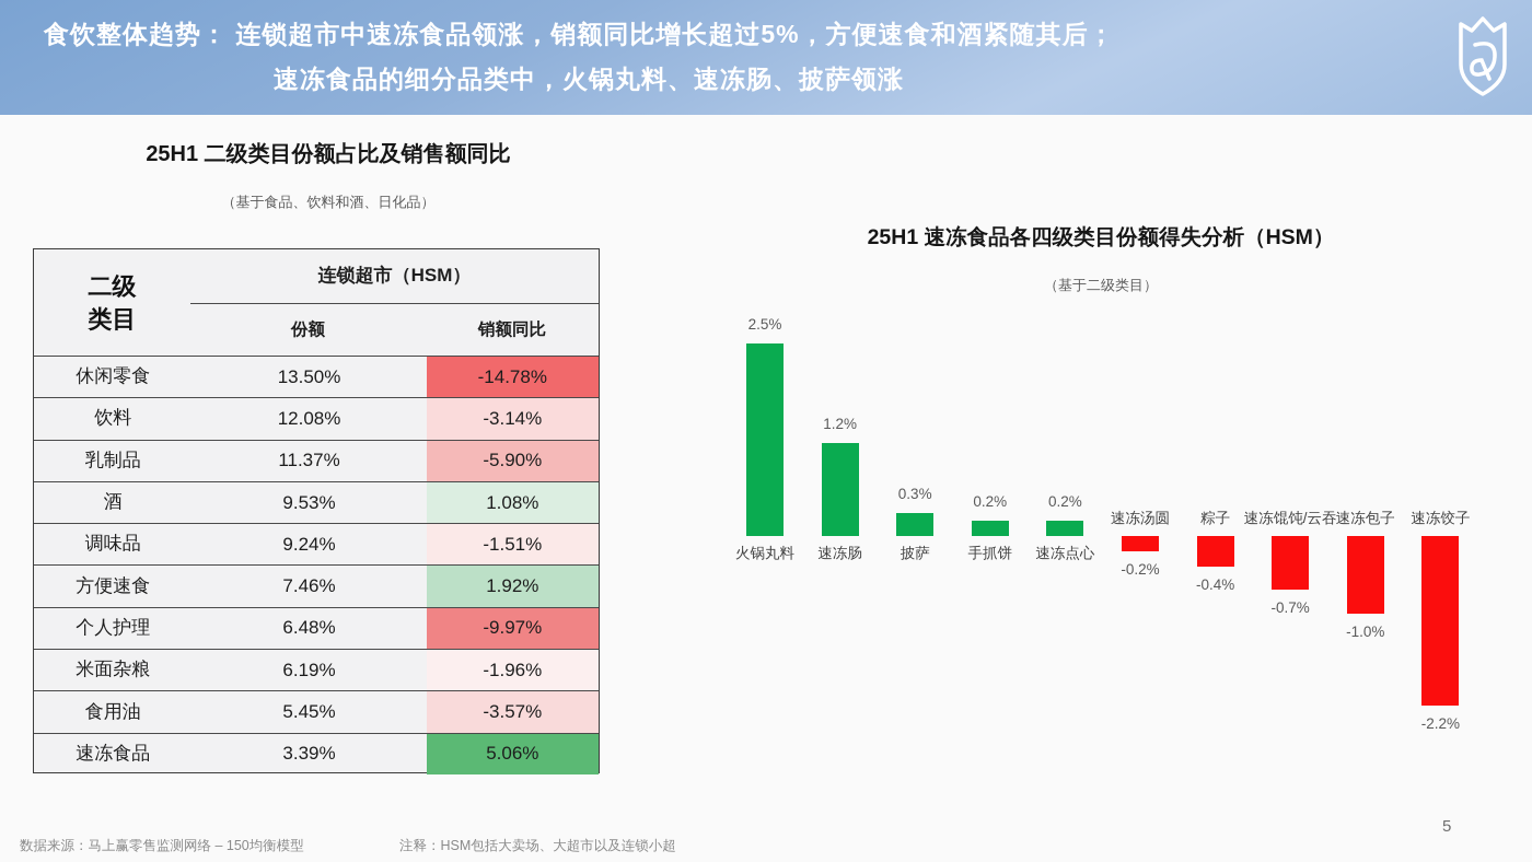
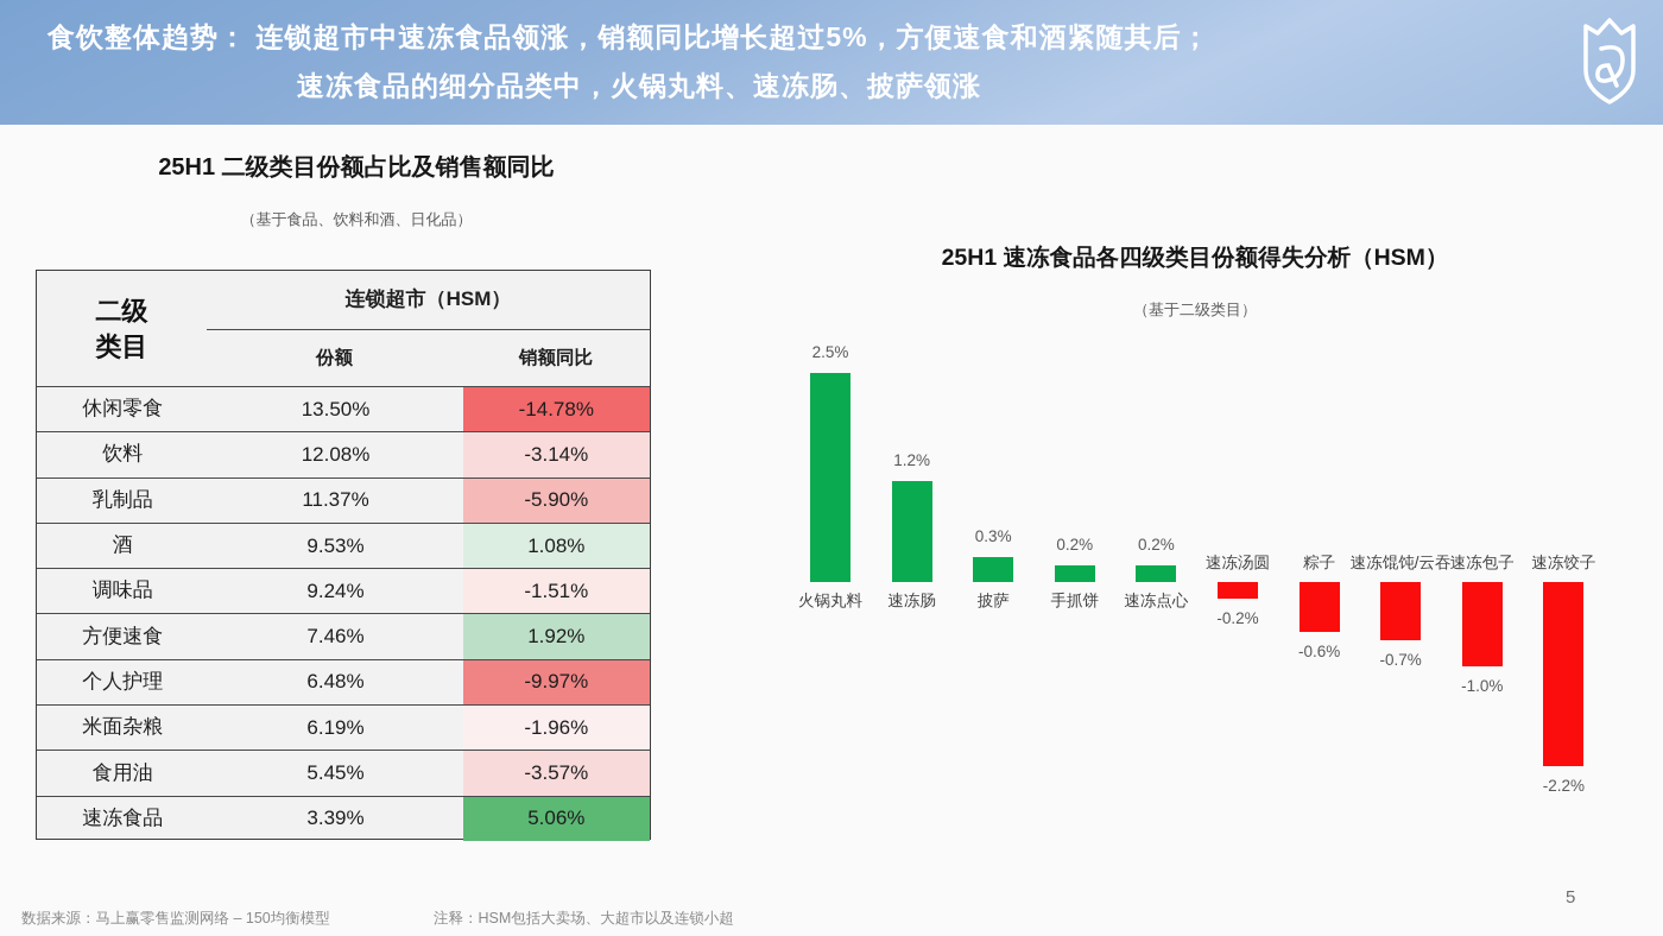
25H1 速冻食品各四级类目份额得失分析（HSM）/粽子: -0.4% -> -0.6%
